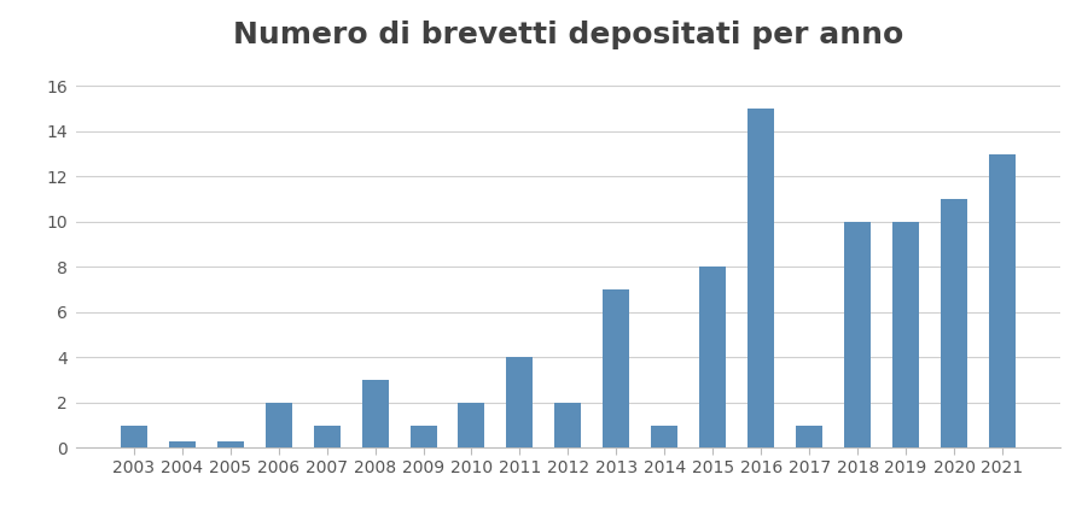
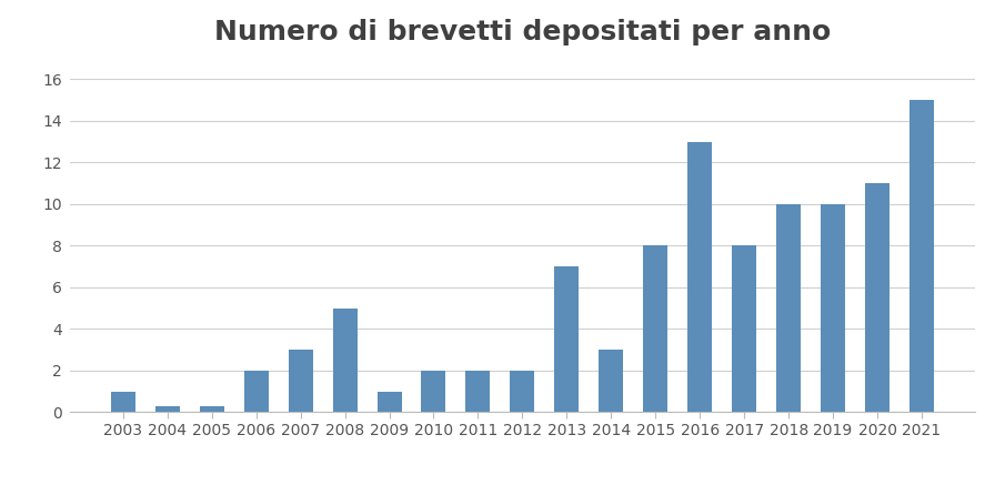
2007: 1.0 -> 3.0
2008: 3.0 -> 5.0
2011: 4.0 -> 2.0
2014: 1.0 -> 3.0
2016: 15.0 -> 13.0
2017: 1.0 -> 8.0
2021: 13.0 -> 15.0
